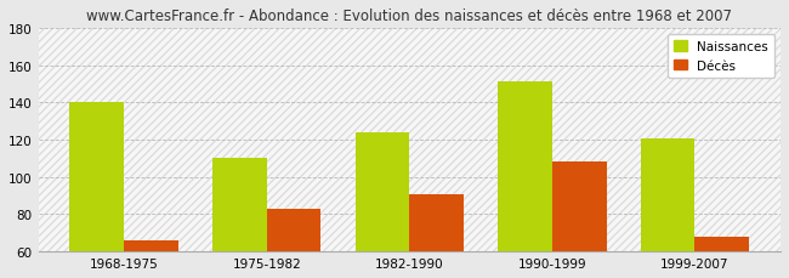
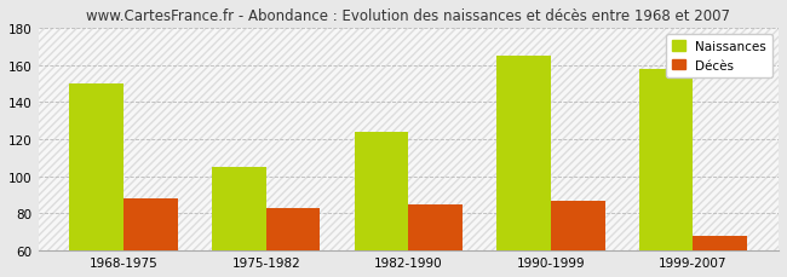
Naissances/1968-1975: 140 -> 150
Décès/1968-1975: 66 -> 88
Naissances/1975-1982: 110 -> 105
Décès/1982-1990: 91 -> 85
Naissances/1990-1999: 151 -> 165
Décès/1990-1999: 108 -> 87
Naissances/1999-2007: 121 -> 158
